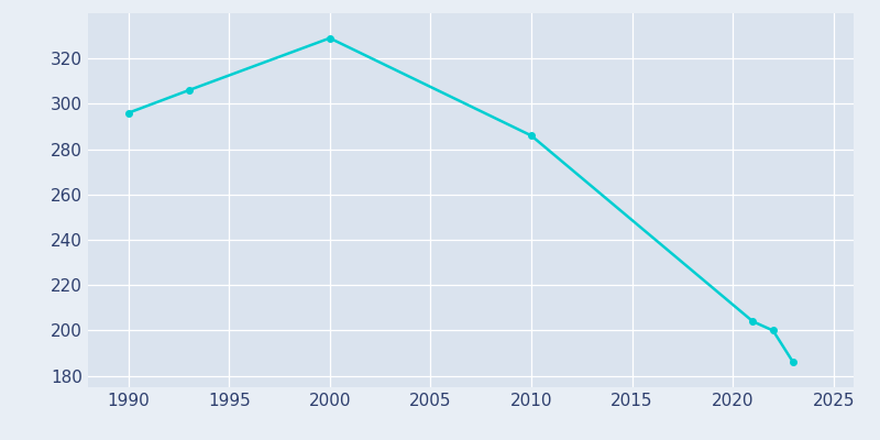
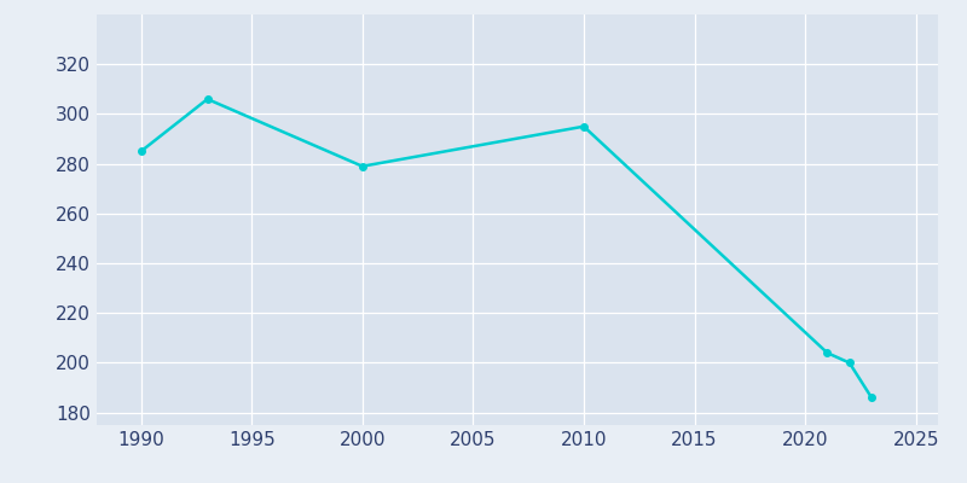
1990: 296 -> 285
2000: 329 -> 279
2010: 286 -> 295
